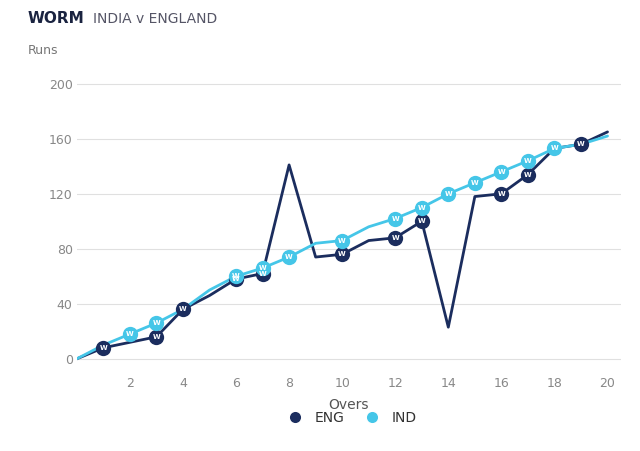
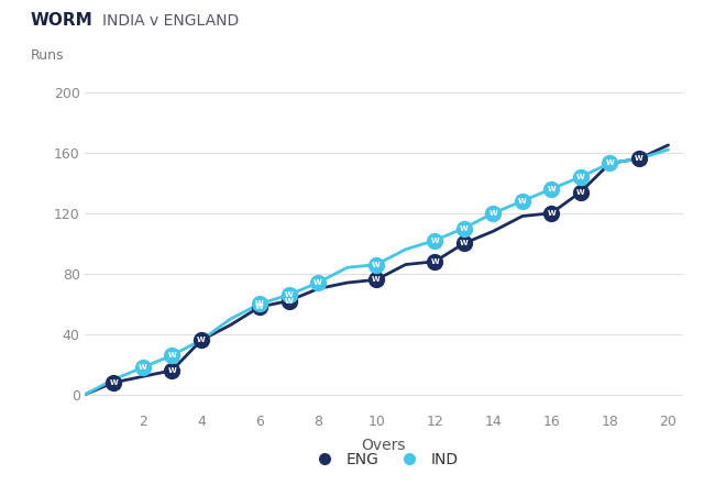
ENG/8: 141 -> 70
ENG/14: 23 -> 108
